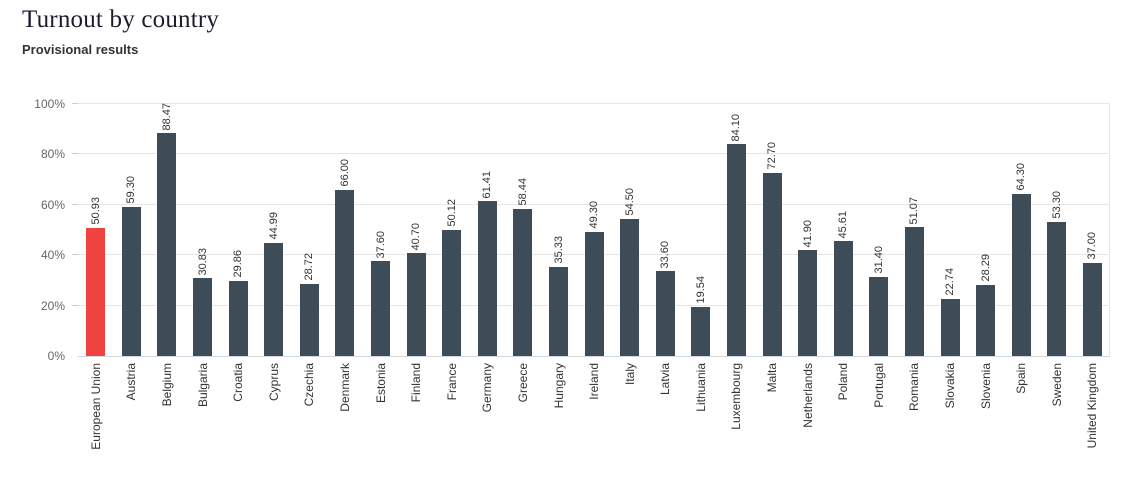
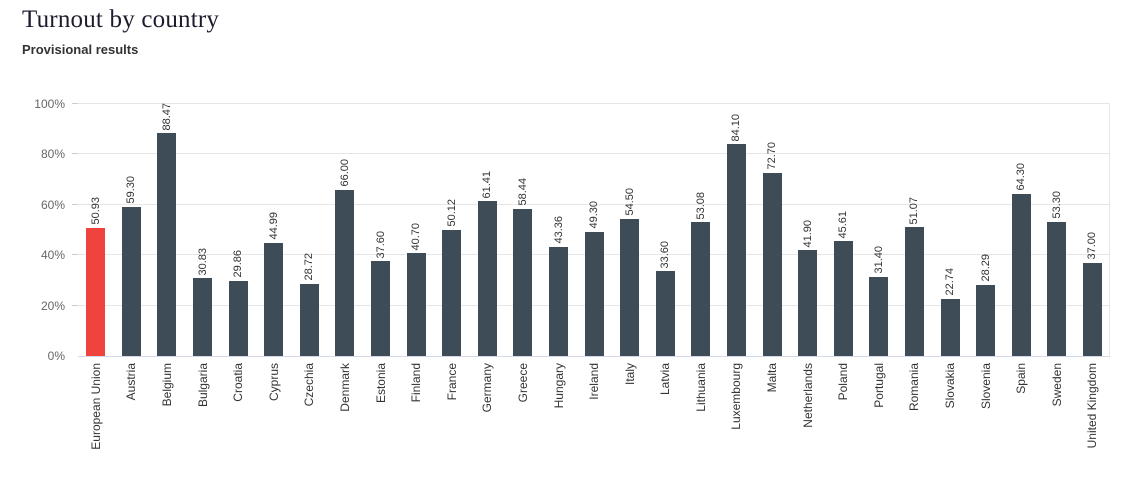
Hungary: 35.33 -> 43.36
Lithuania: 19.54 -> 53.08
